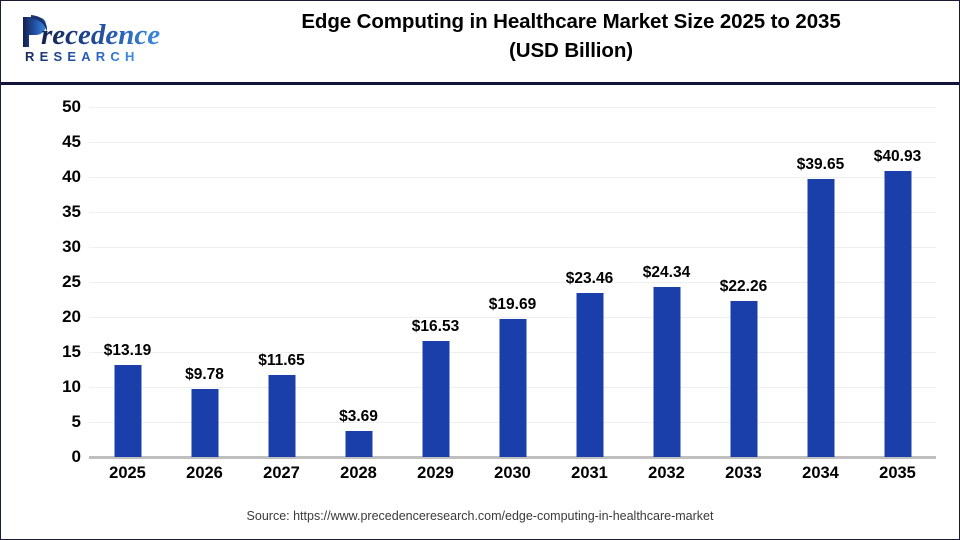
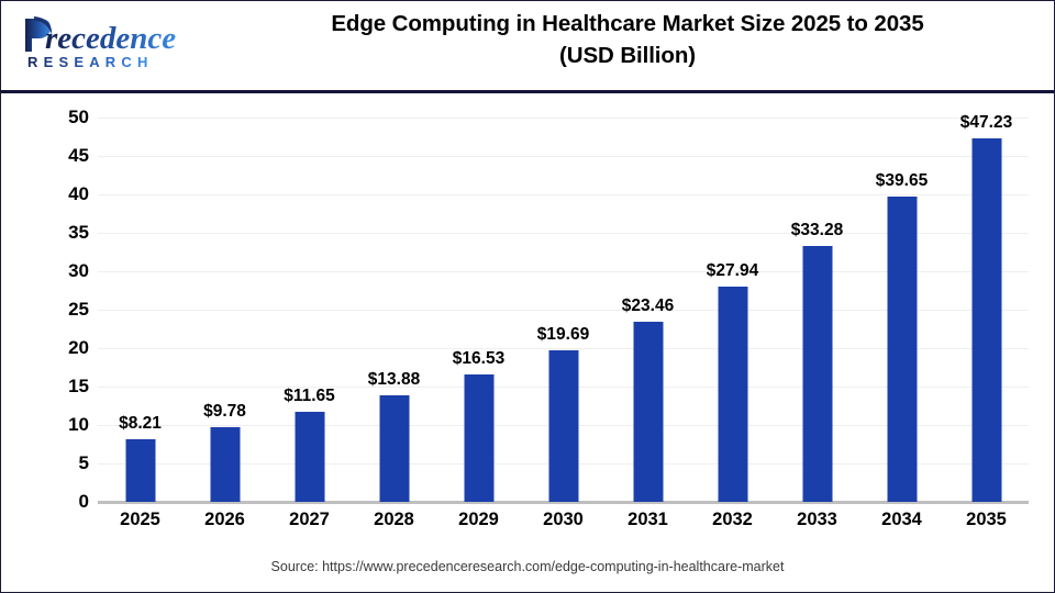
2025: $13.19 -> $8.21
2028: $3.69 -> $13.88
2032: $24.34 -> $27.94
2033: $22.26 -> $33.28
2035: $40.93 -> $47.23
